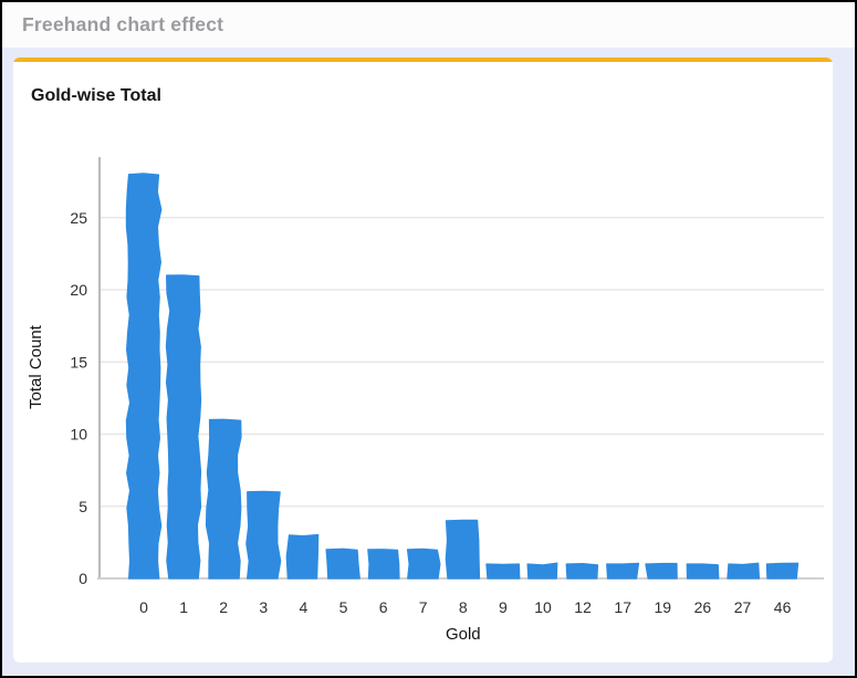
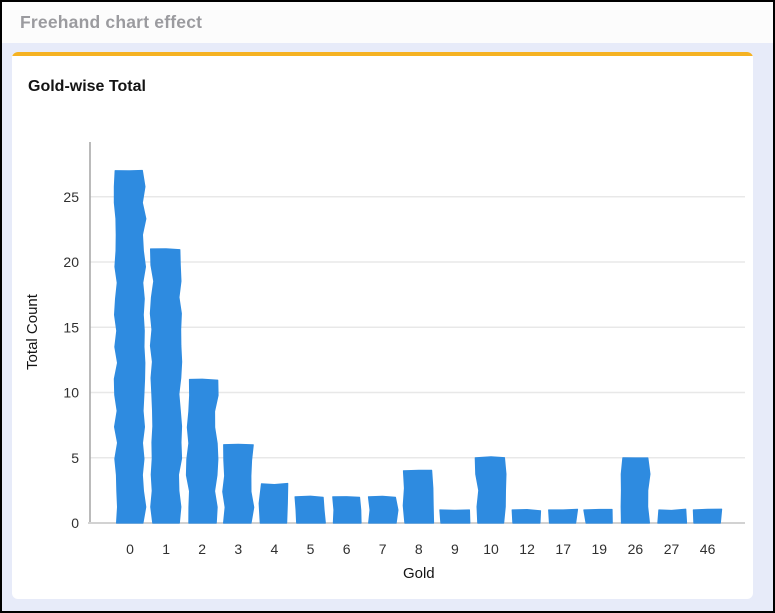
0: 28 -> 27
10: 1 -> 5
26: 1 -> 5
